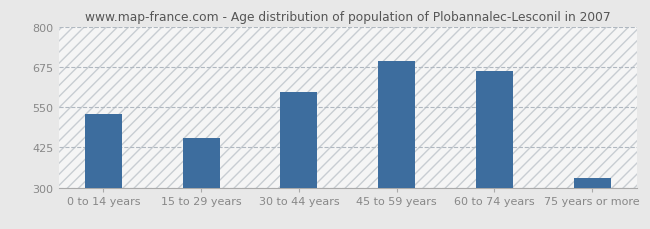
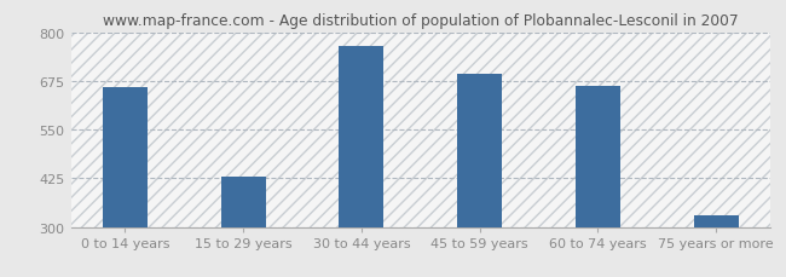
0 to 14 years: 530 -> 660
15 to 29 years: 455 -> 430
30 to 44 years: 598 -> 765
